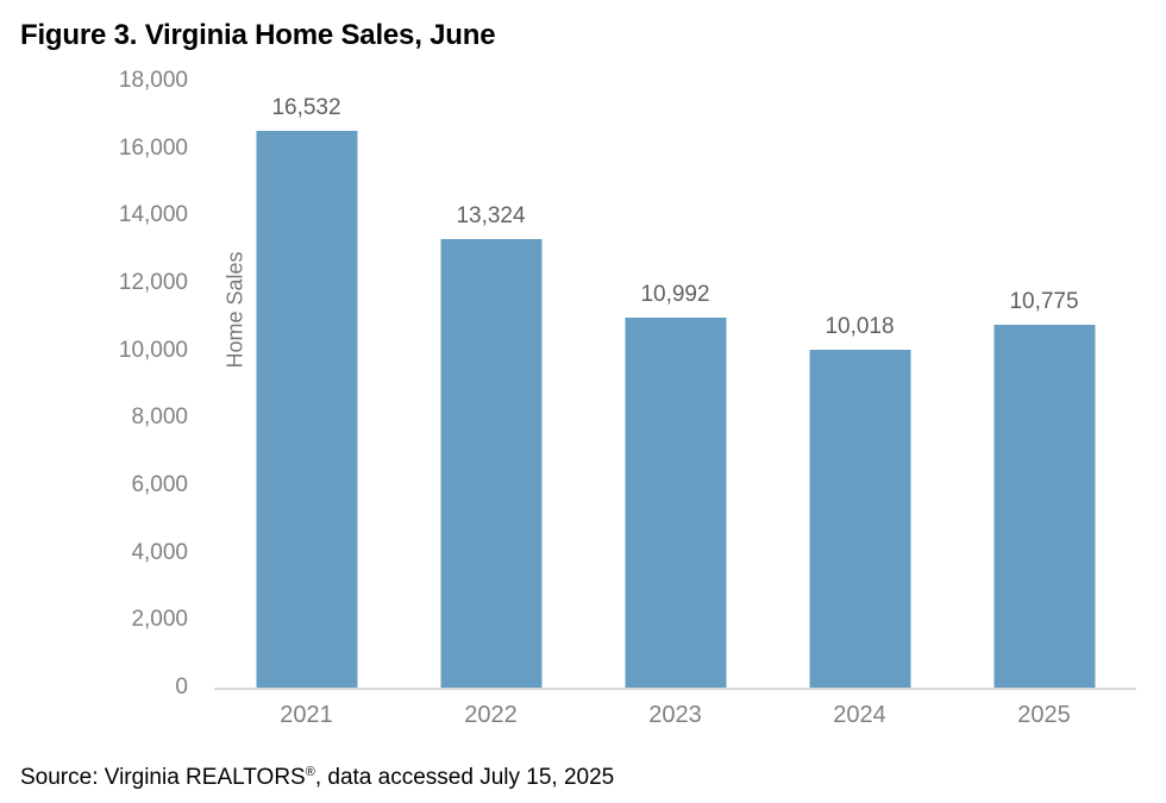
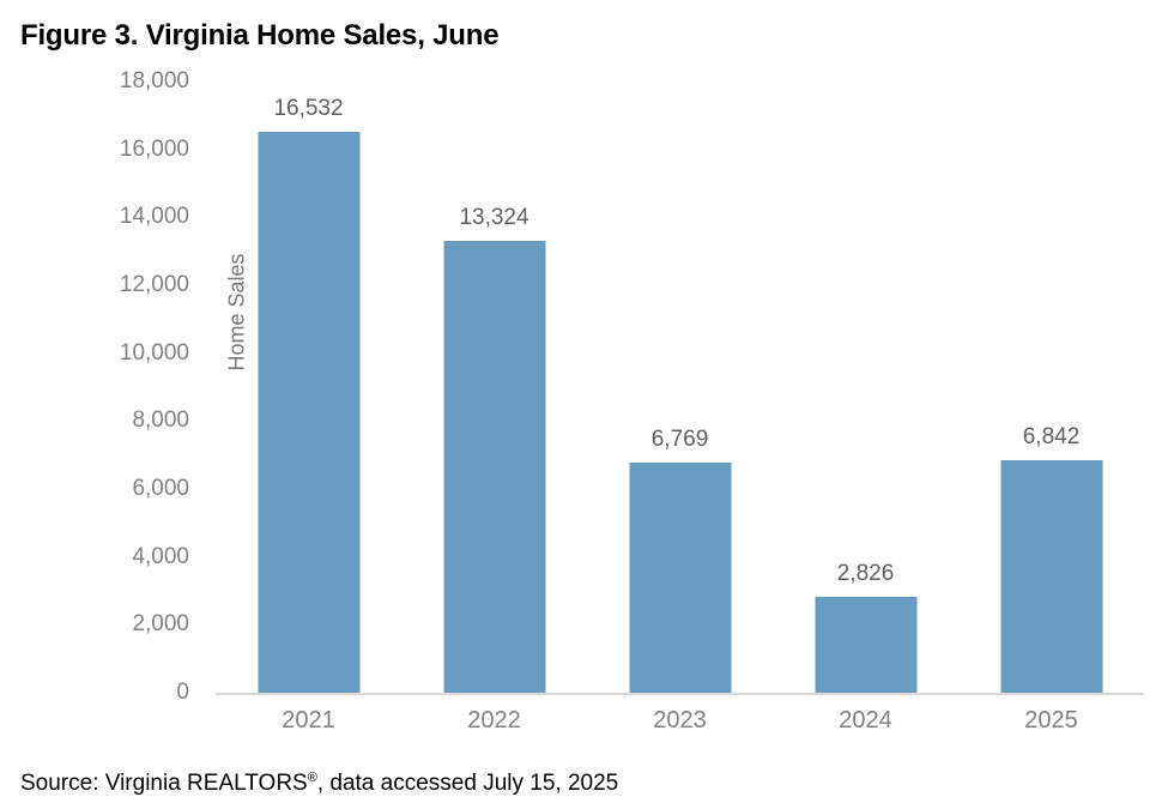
2023: 10,992 -> 6,769
2024: 10,018 -> 2,826
2025: 10,775 -> 6,842
